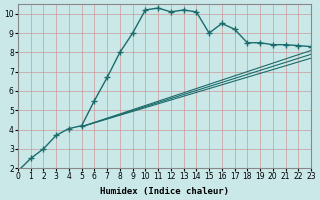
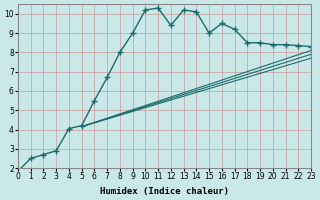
2: 3.0 -> 2.7
3: 3.7 -> 2.9
12: 10.1 -> 9.4
